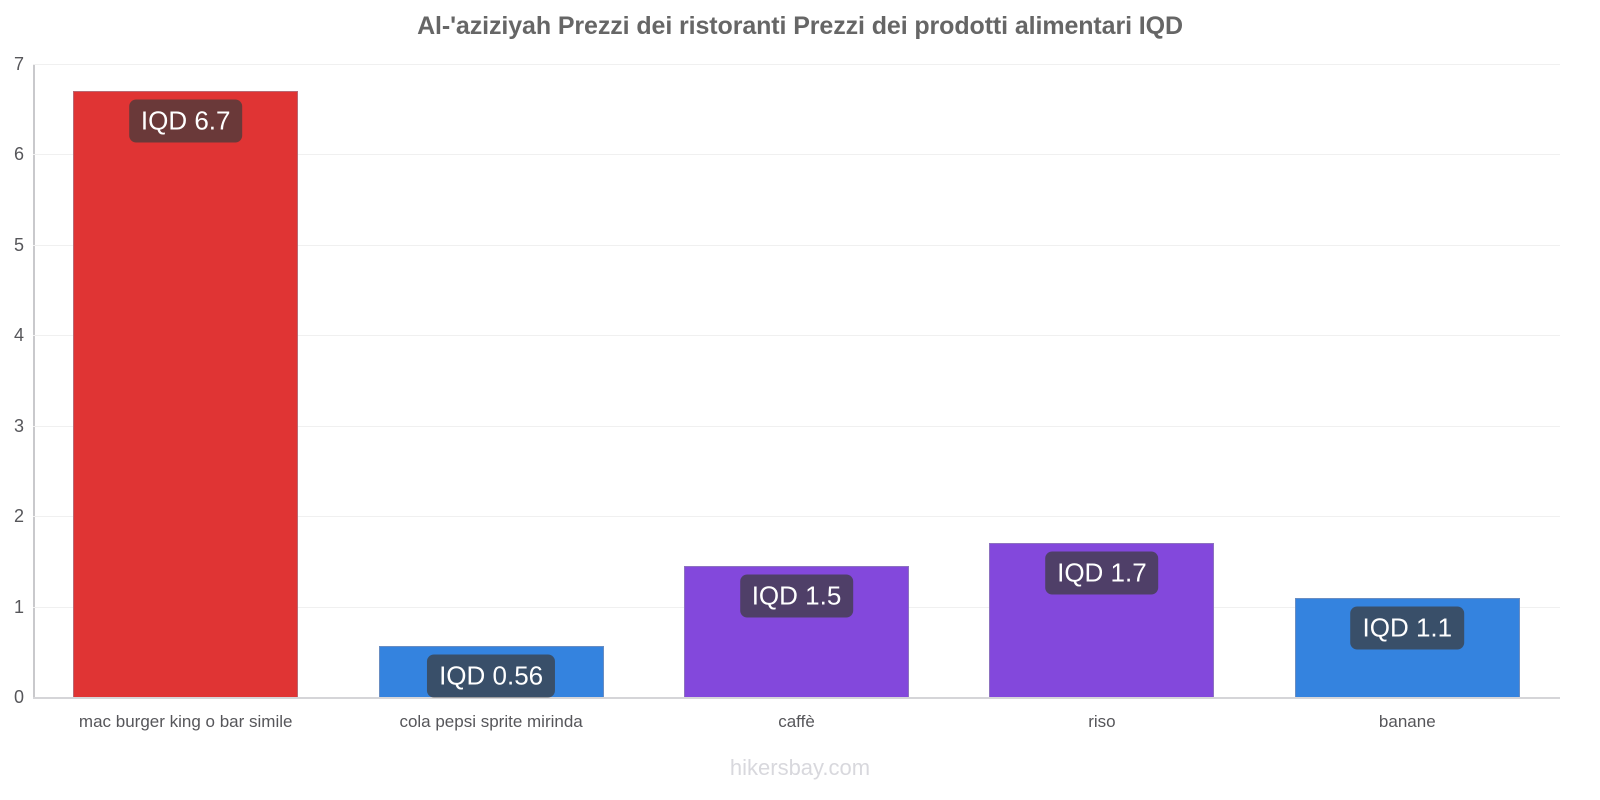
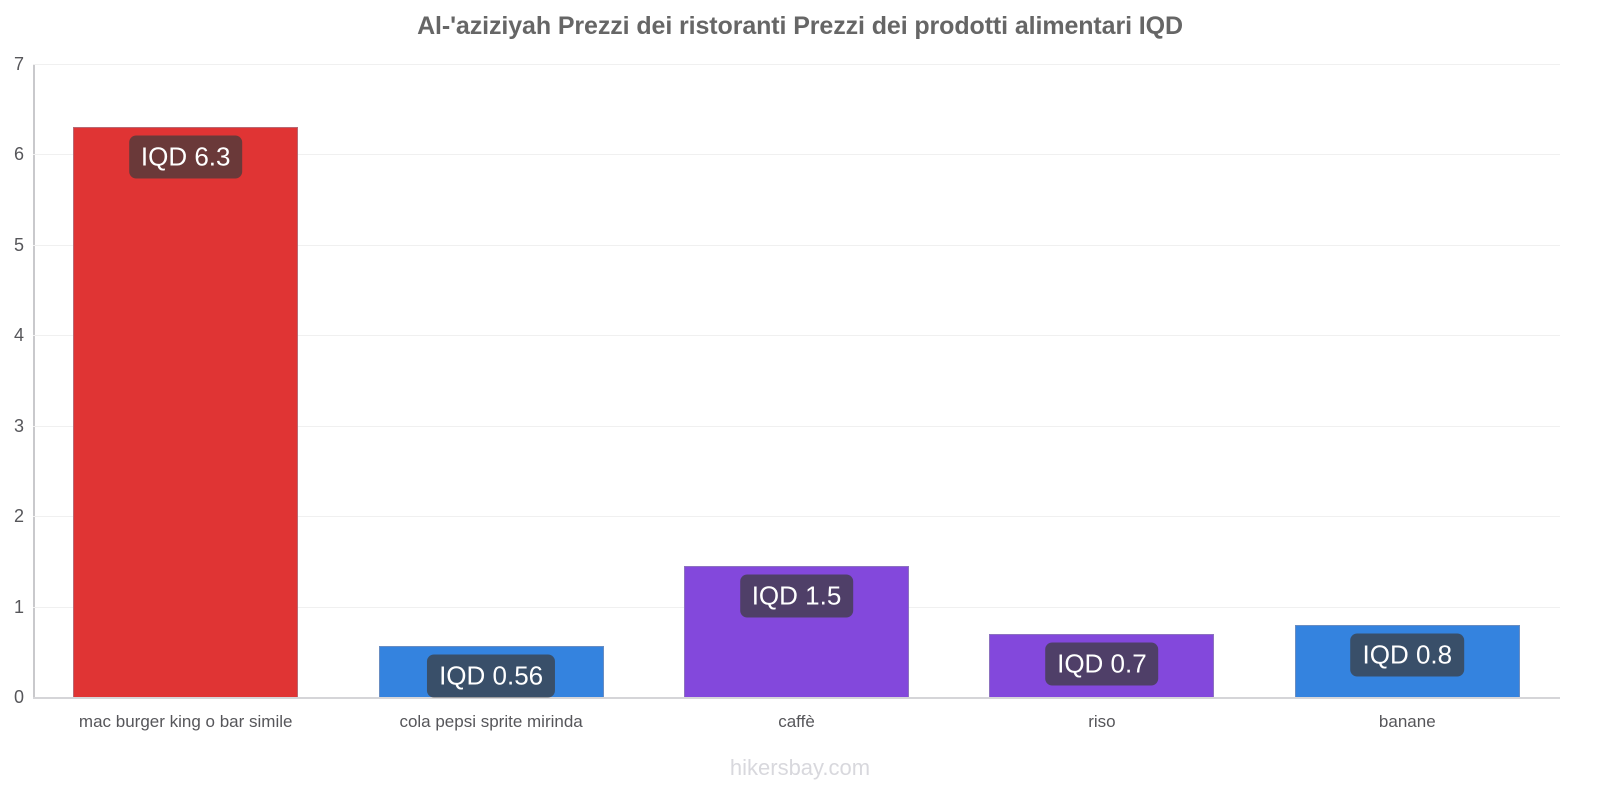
mac burger king o bar simile: 6.7 -> 6.3
riso: 1.7 -> 0.7
banane: 1.1 -> 0.8
